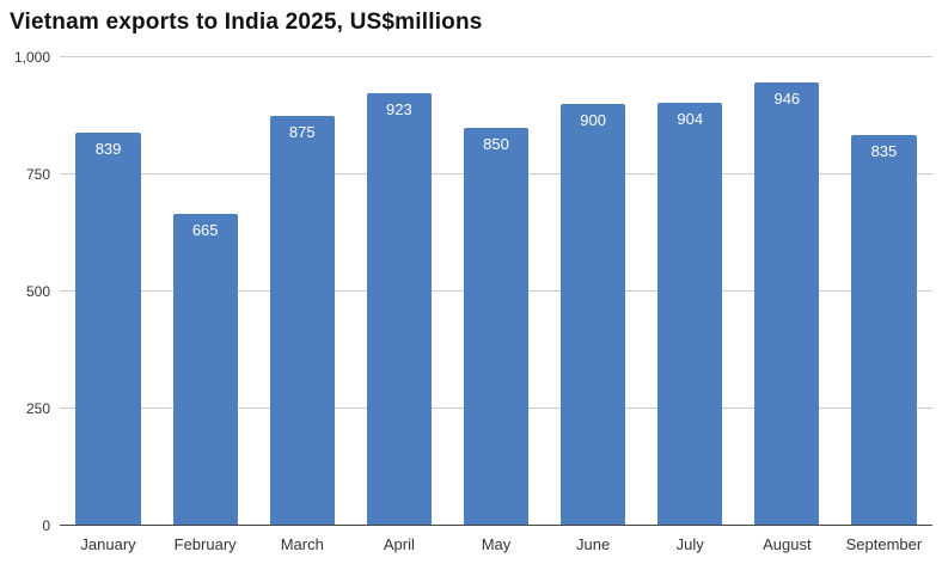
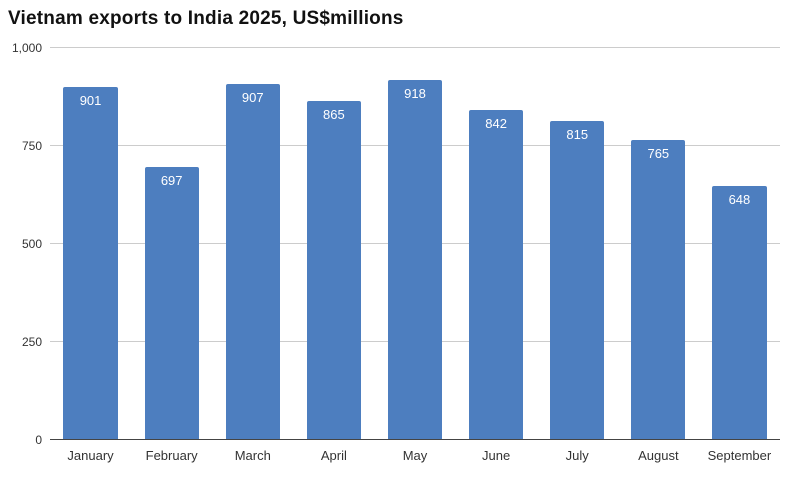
January: 839 -> 901
February: 665 -> 697
March: 875 -> 907
April: 923 -> 865
May: 850 -> 918
June: 900 -> 842
July: 904 -> 815
August: 946 -> 765
September: 835 -> 648
